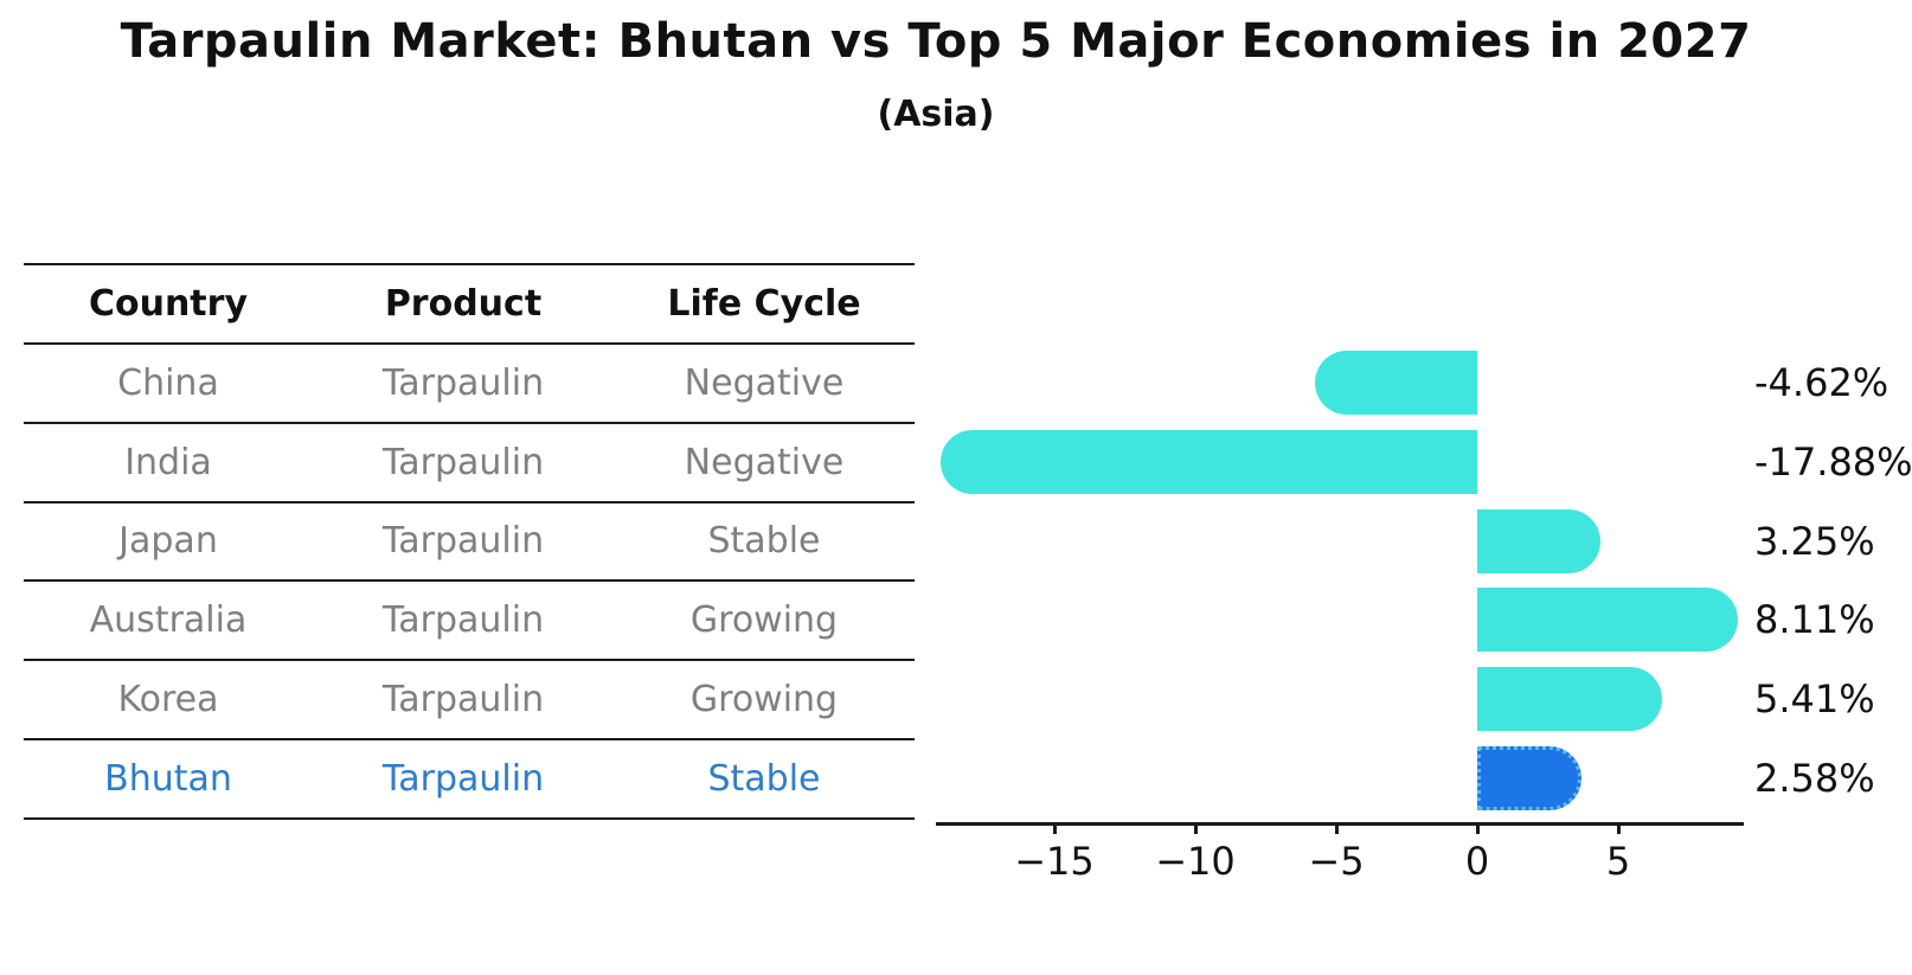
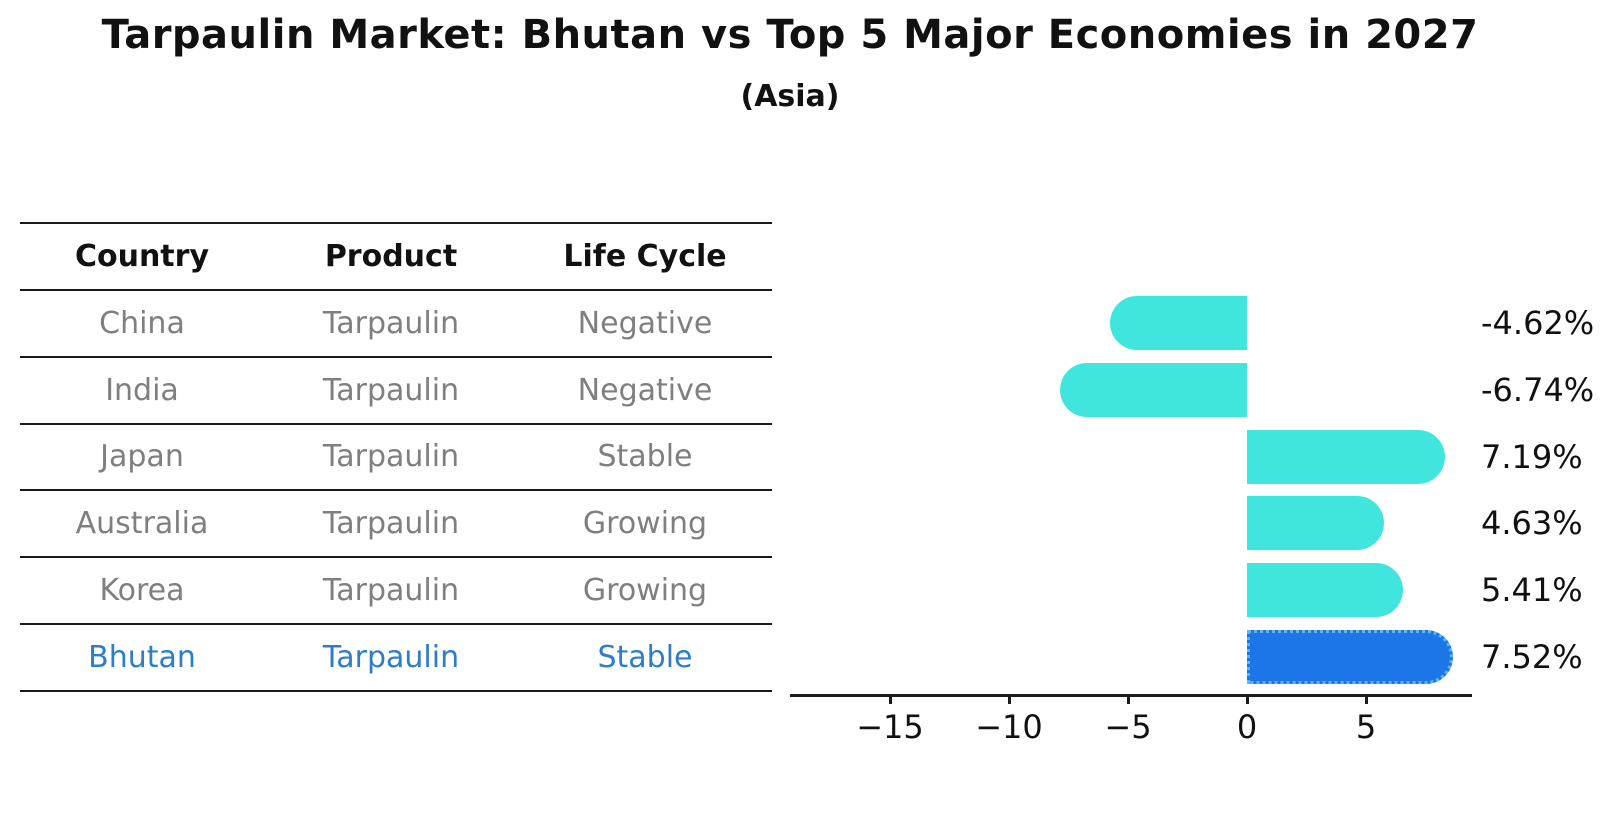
India: -17.88% -> -6.74%
Japan: 3.25% -> 7.19%
Australia: 8.11% -> 4.63%
Bhutan: 2.58% -> 7.52%
